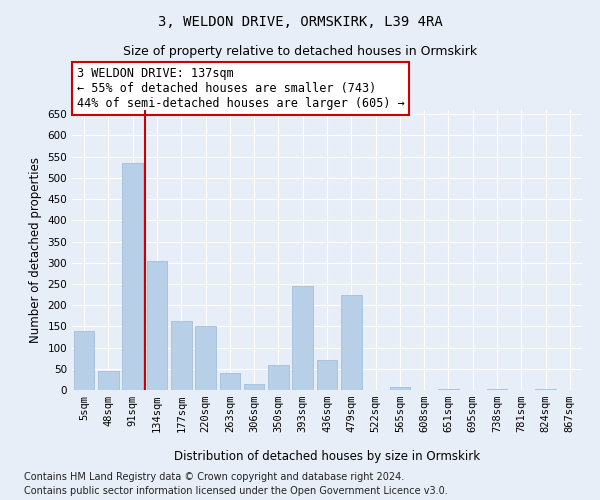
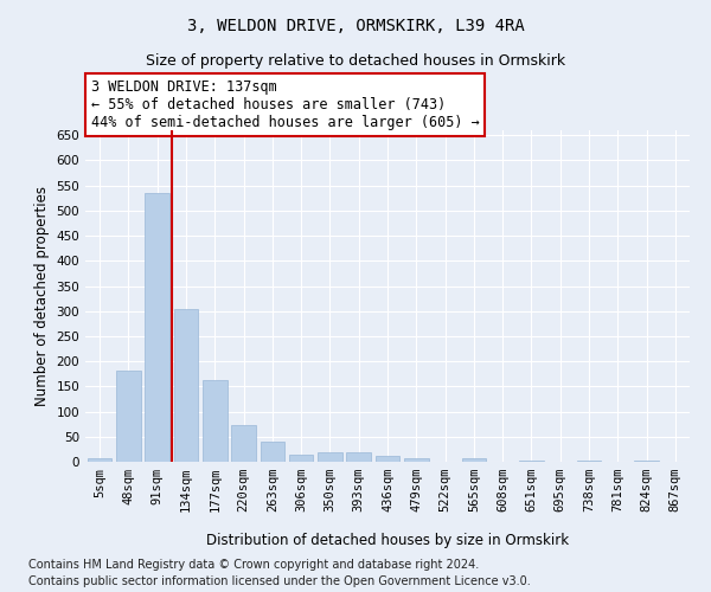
5sqm: 140 -> 8
48sqm: 45 -> 182
220sqm: 150 -> 72
350sqm: 60 -> 18
393sqm: 245 -> 18
436sqm: 70 -> 12
479sqm: 225 -> 6
